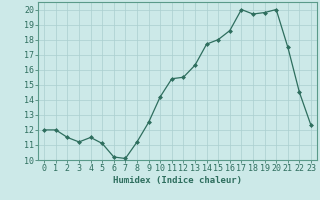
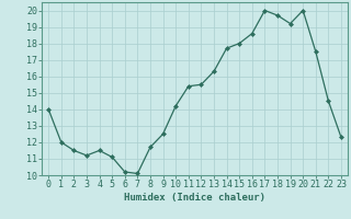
0: 12.0 -> 14.0
8: 11.2 -> 11.7
19: 19.8 -> 19.2
